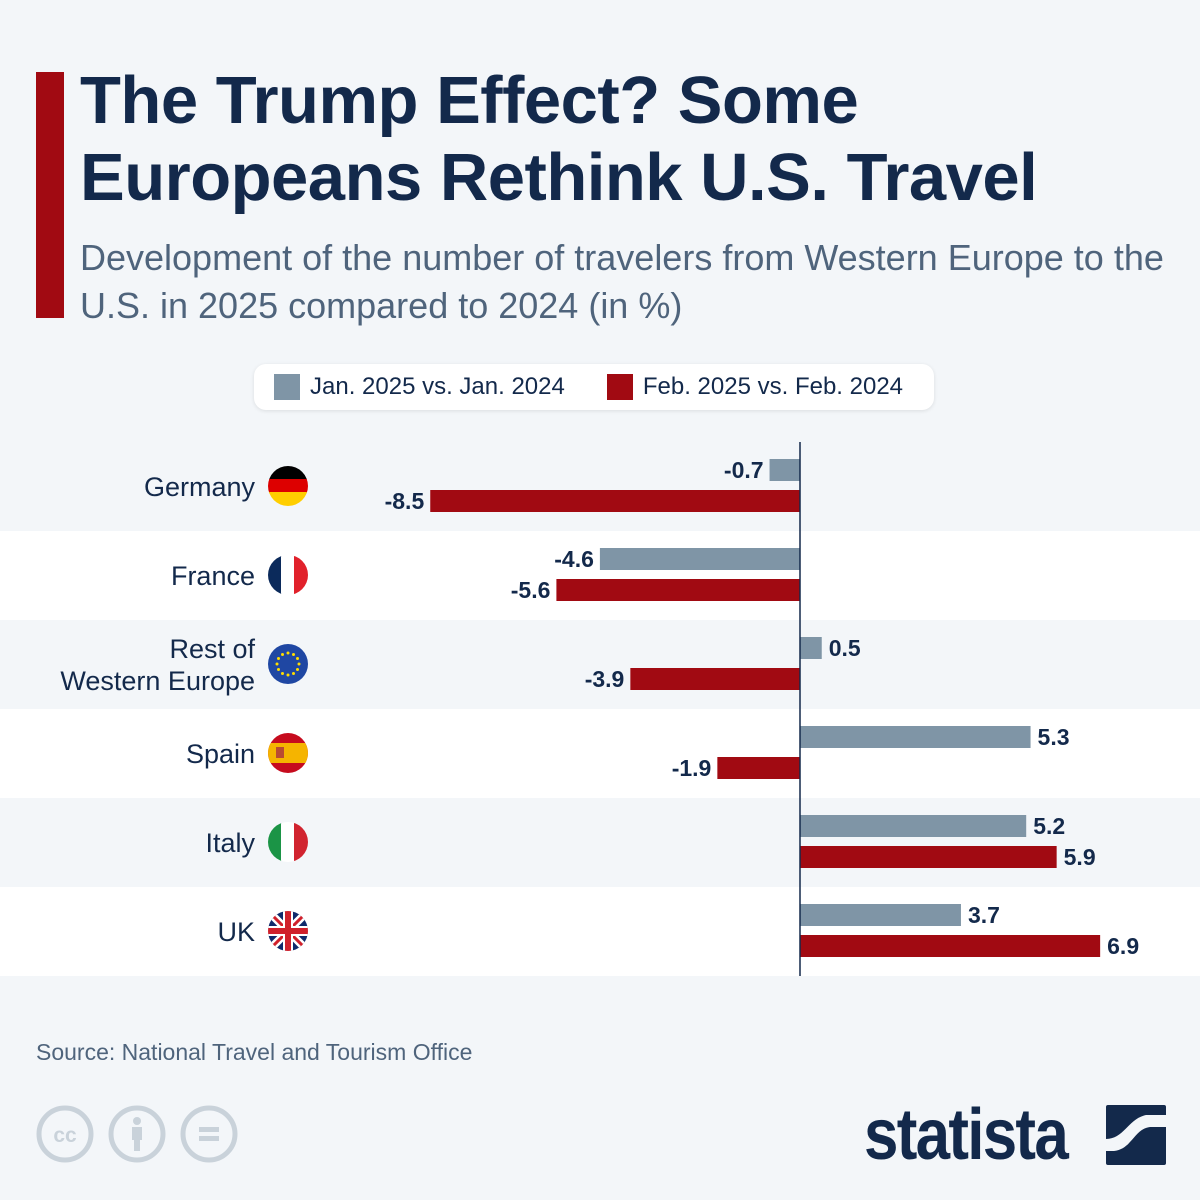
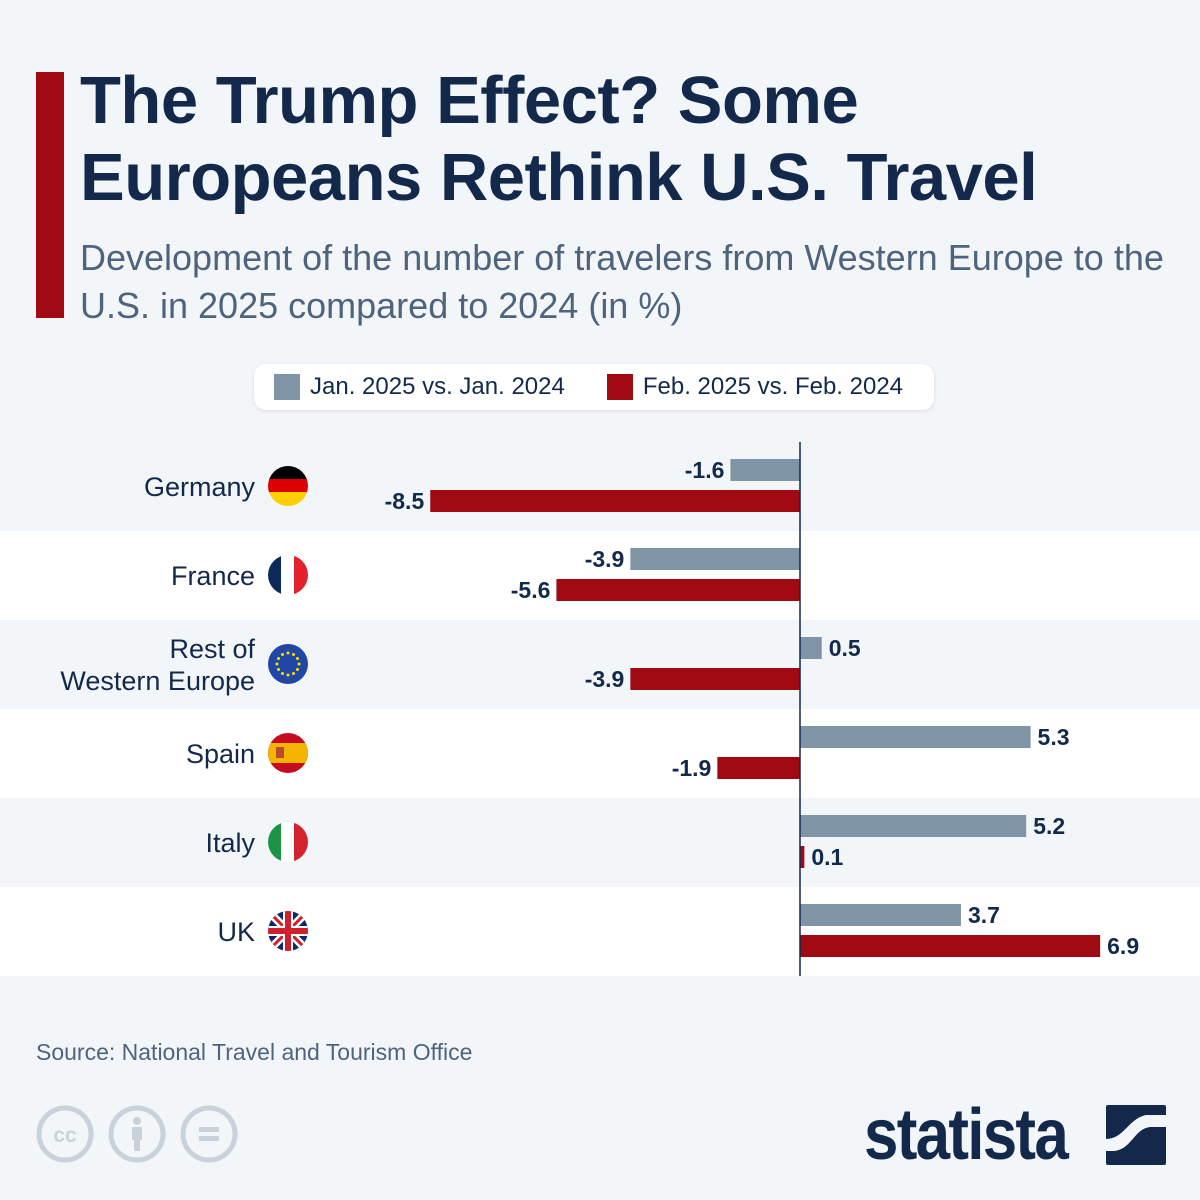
Jan. 2025 vs. Jan. 2024/Germany: -0.7 -> -1.6
Jan. 2025 vs. Jan. 2024/France: -4.6 -> -3.9
Feb. 2025 vs. Feb. 2024/Italy: 5.9 -> 0.1
